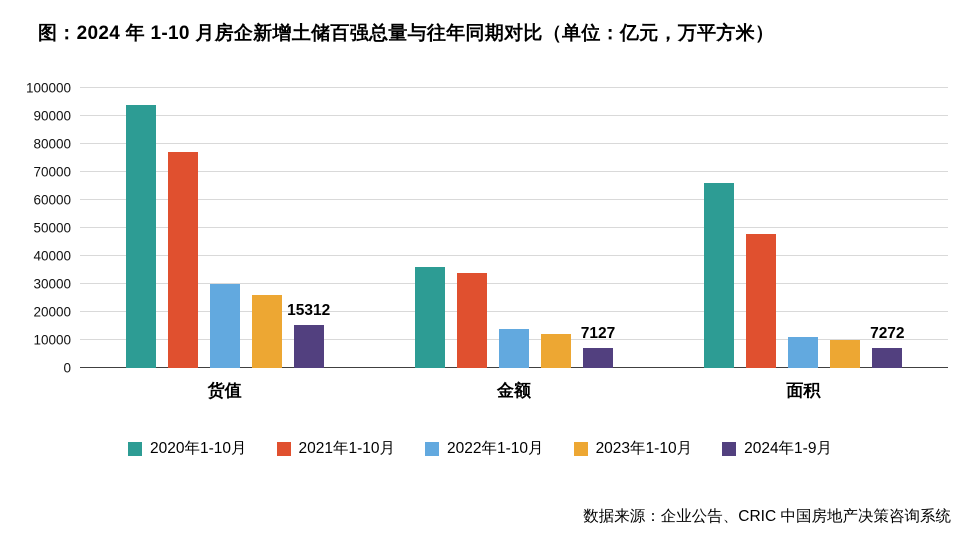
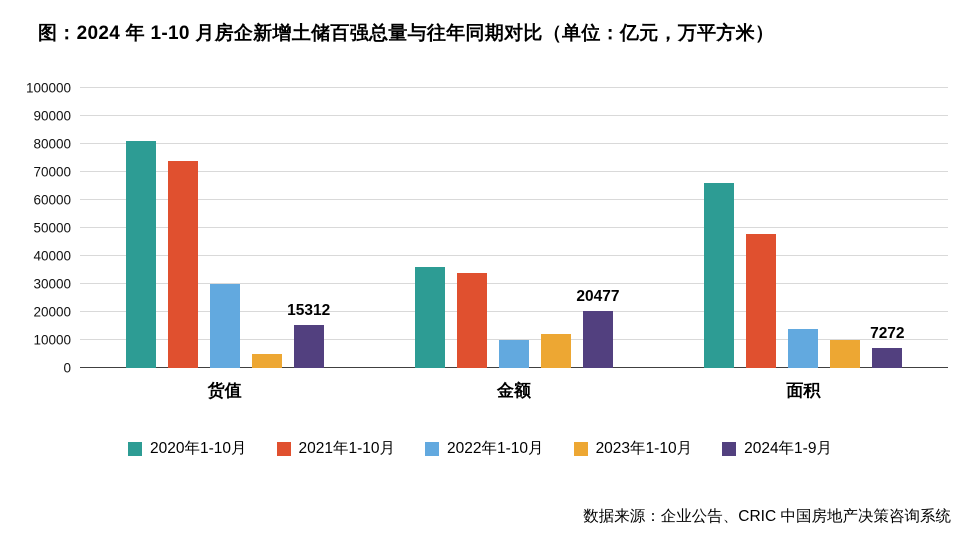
2020年1-10月/货值: 94000 -> 81000
2021年1-10月/货值: 77000 -> 74000
2023年1-10月/货值: 26000 -> 5000
2022年1-10月/金额: 14000 -> 10000
2024年1-9月/金额: 7127 -> 20477
2022年1-10月/面积: 11000 -> 14000
